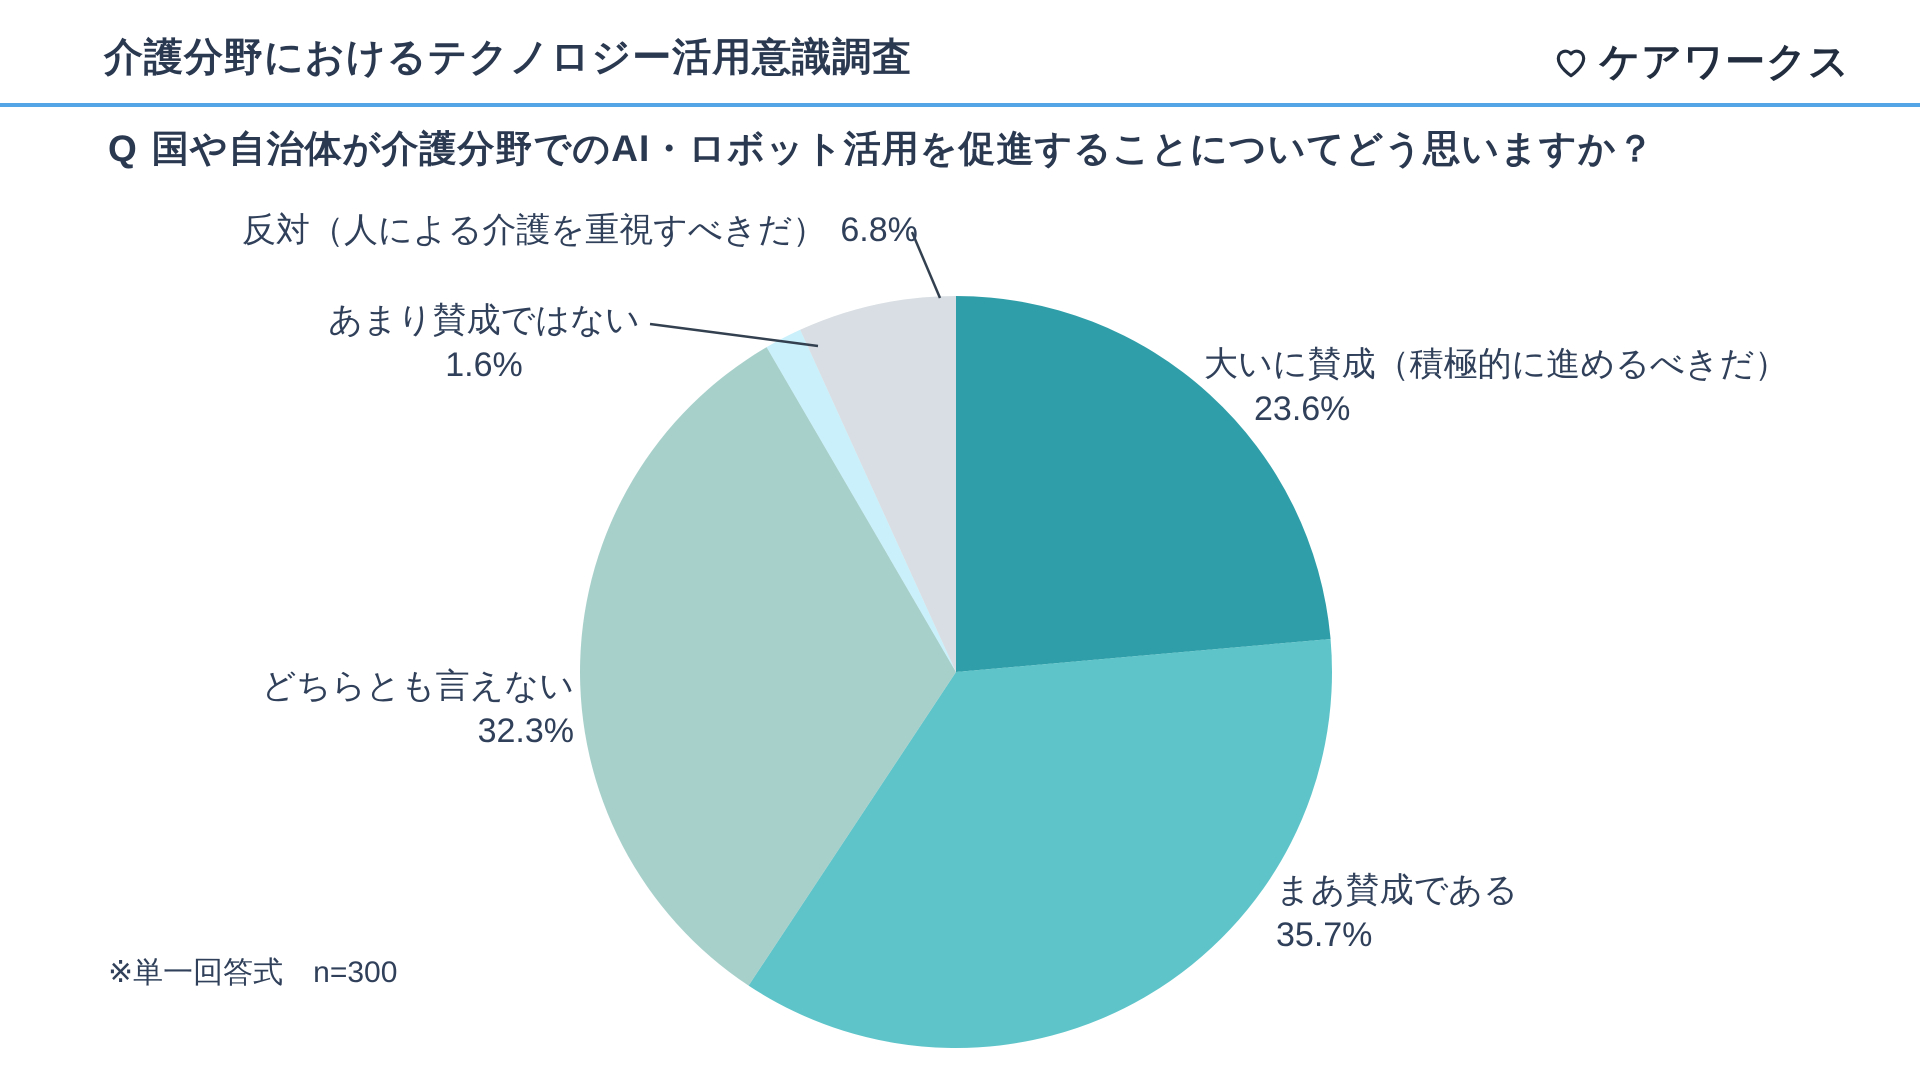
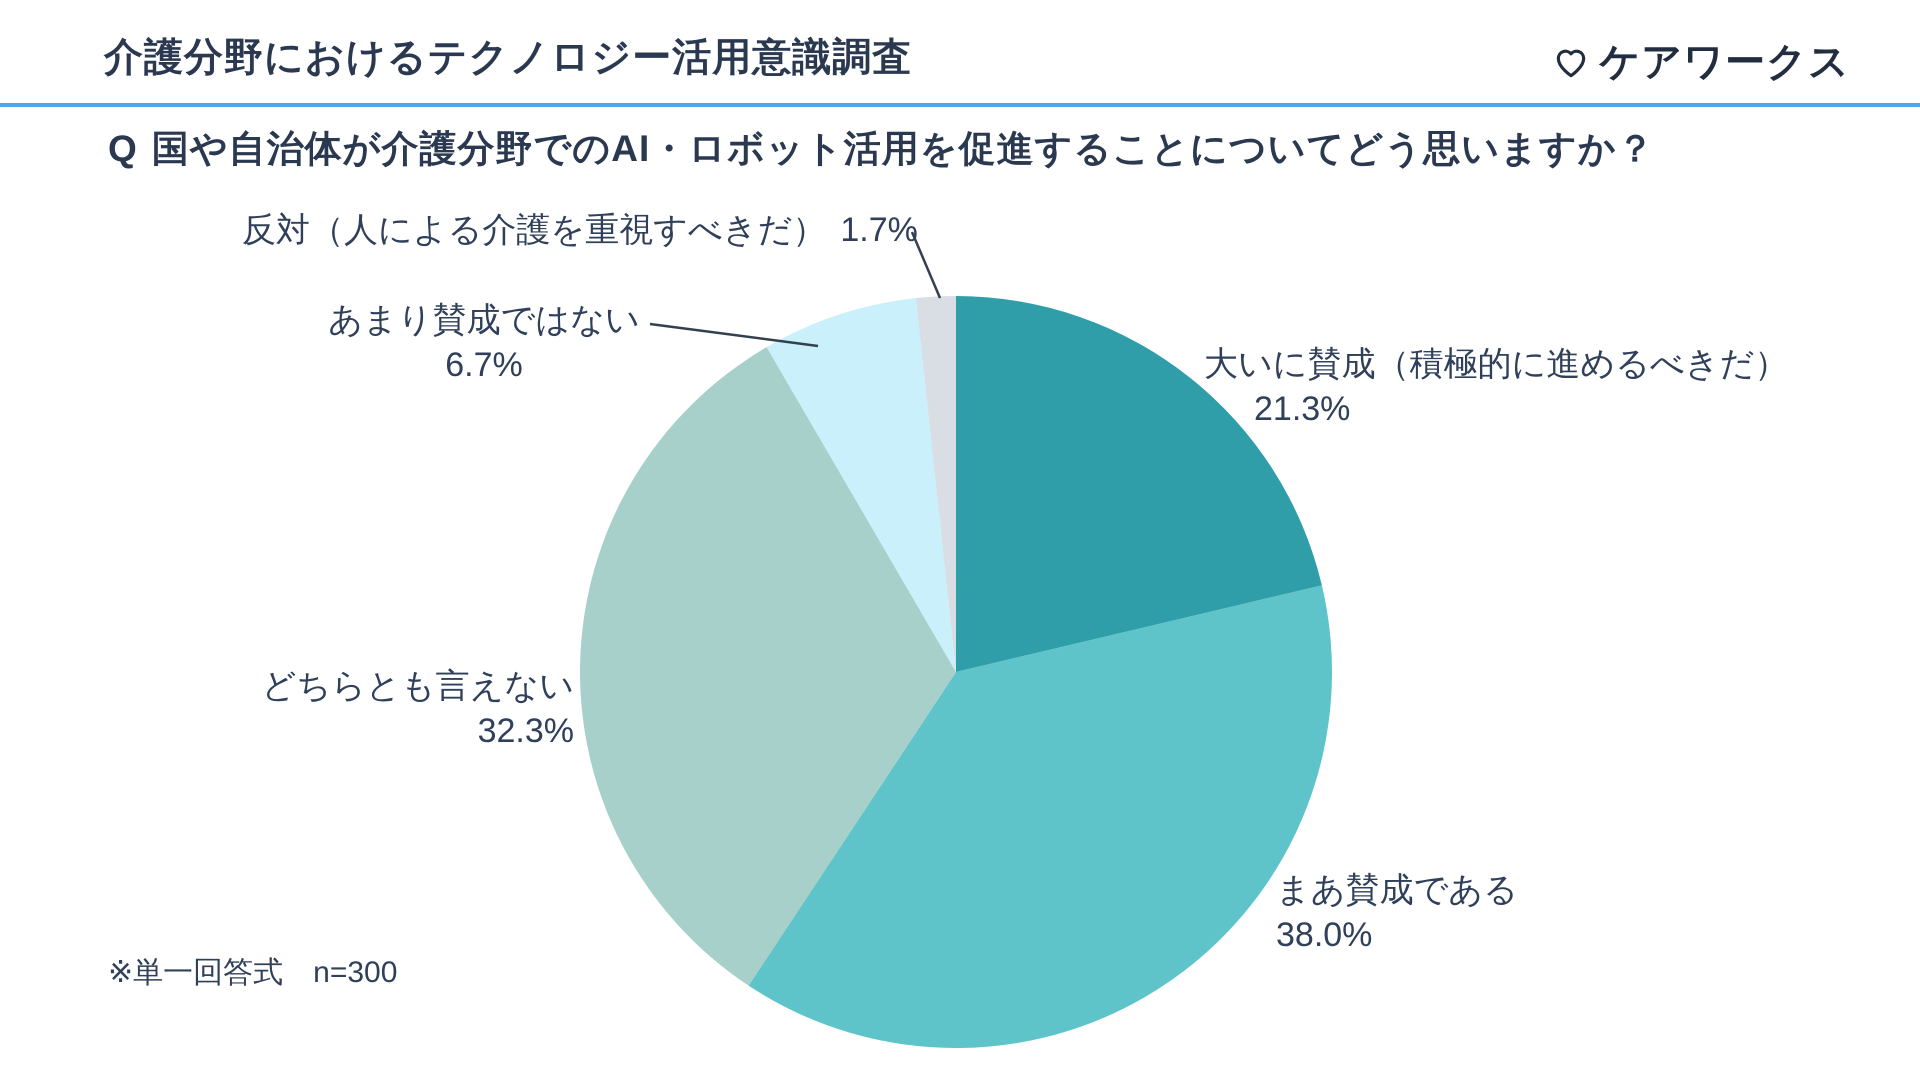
大いに賛成（積極的に進めるべきだ）: 23.6% -> 21.3%
まあ賛成である: 35.7% -> 38.0%
あまり賛成ではない: 1.6% -> 6.7%
反対（人による介護を重視すべきだ）: 6.8% -> 1.7%
